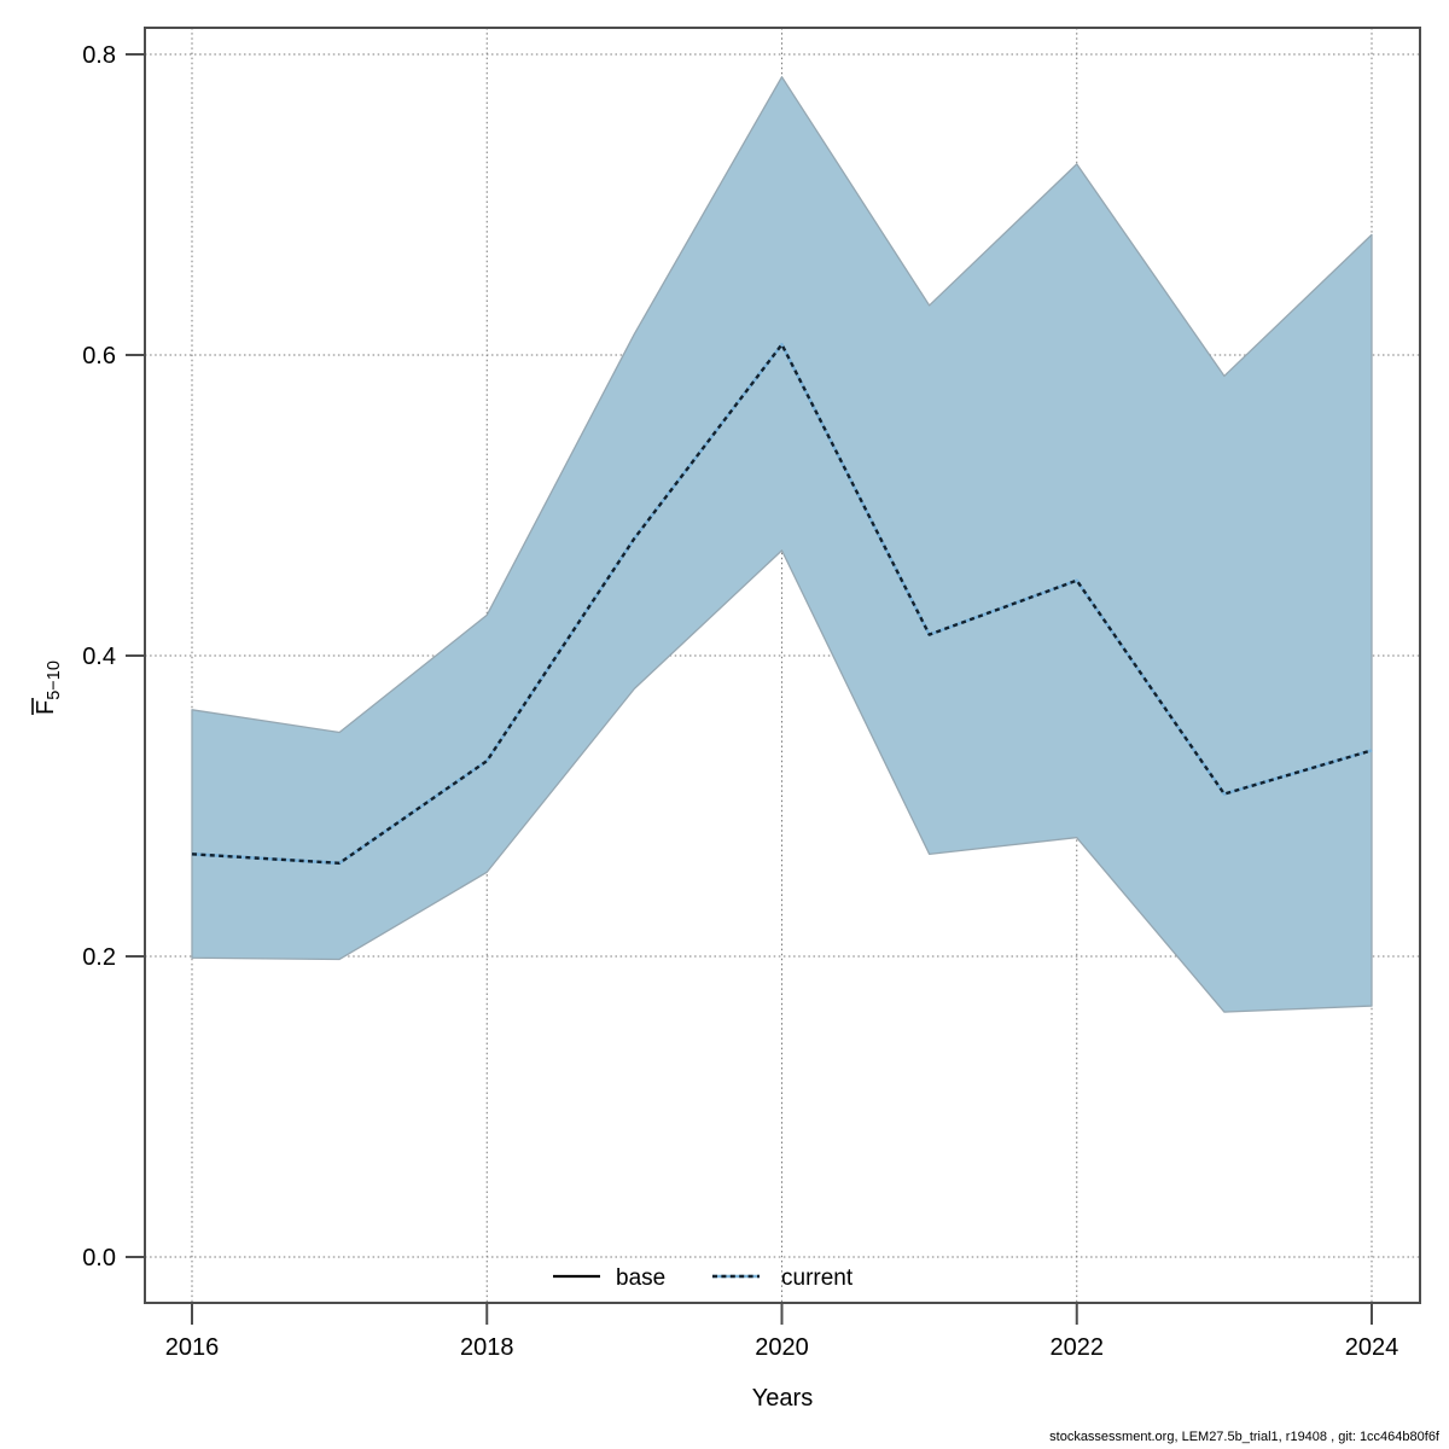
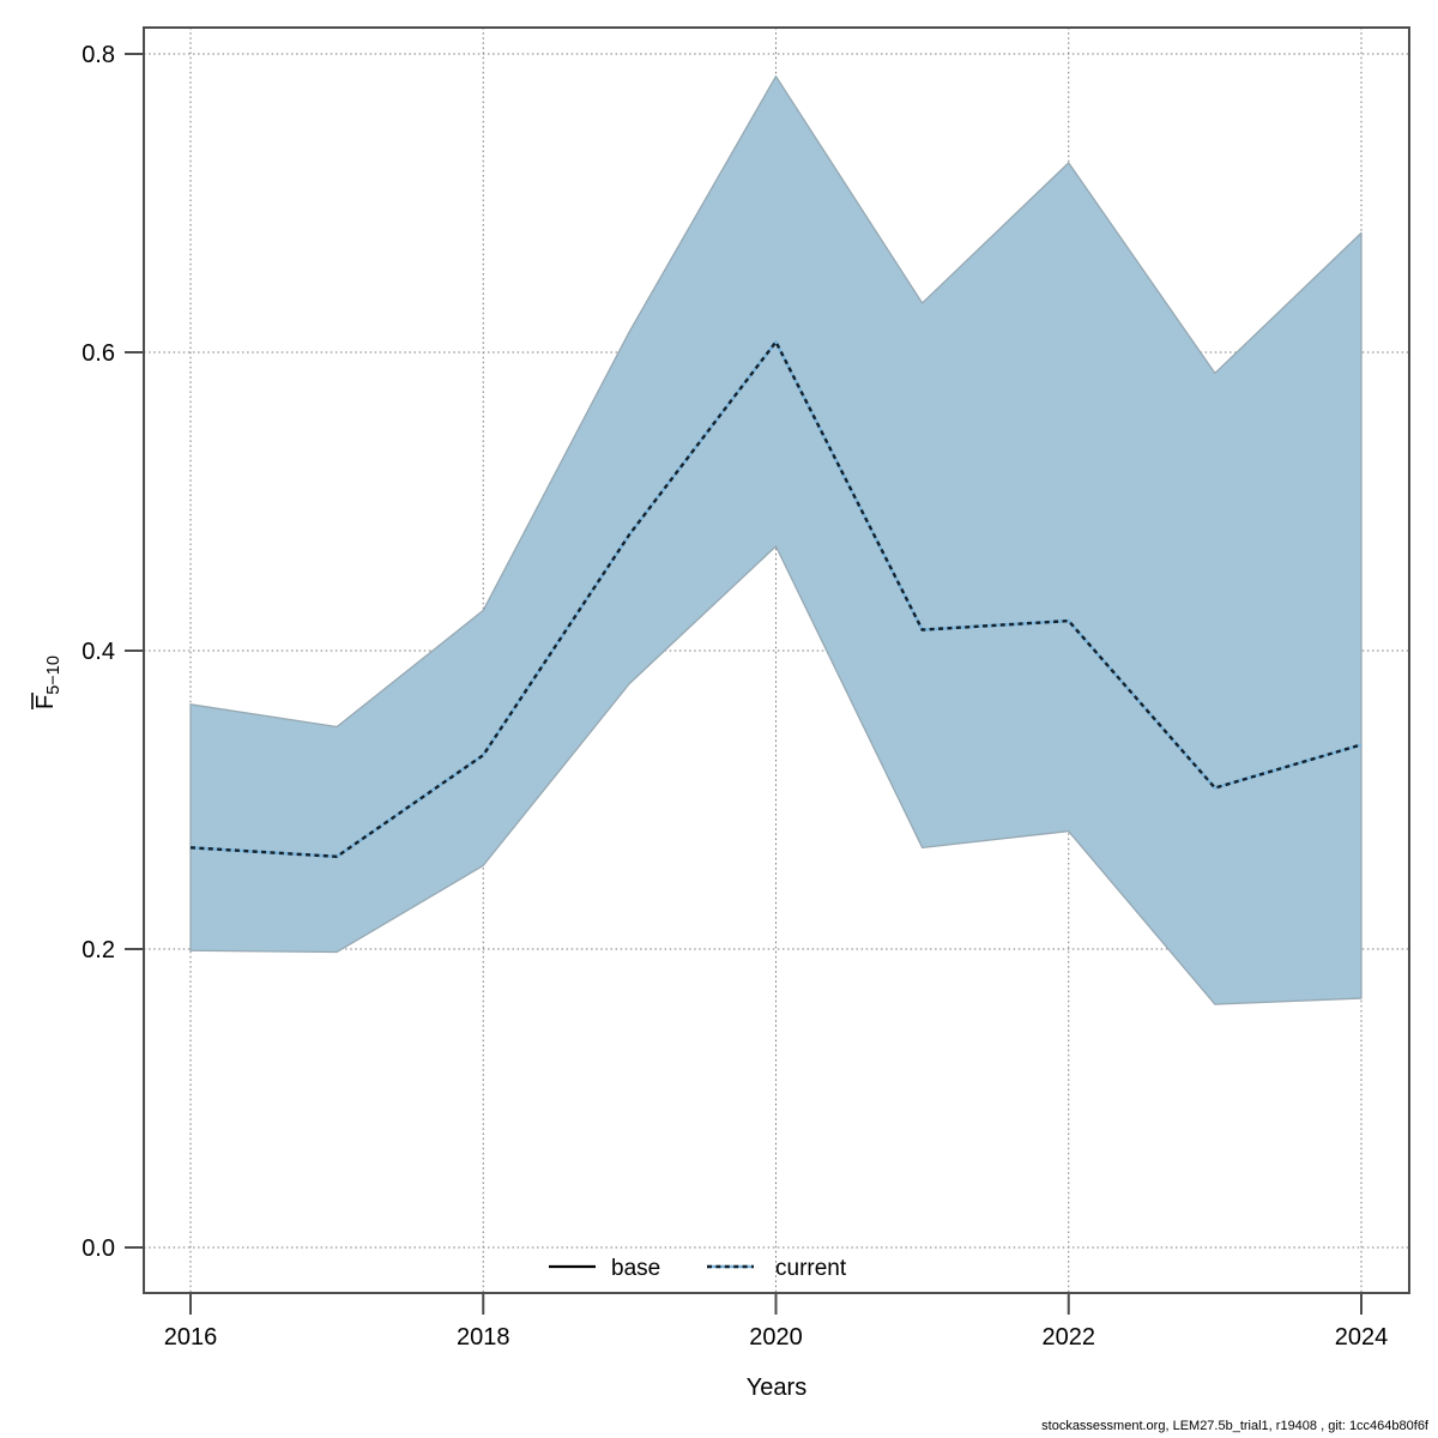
2022: 0.450 -> 0.420
